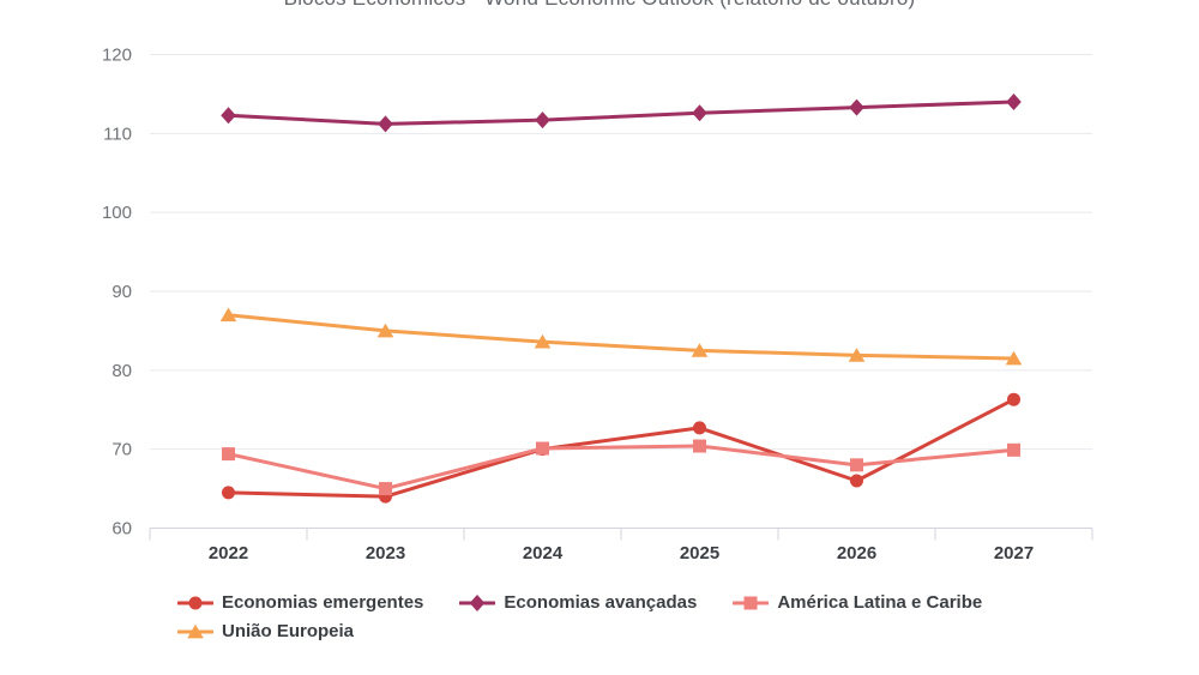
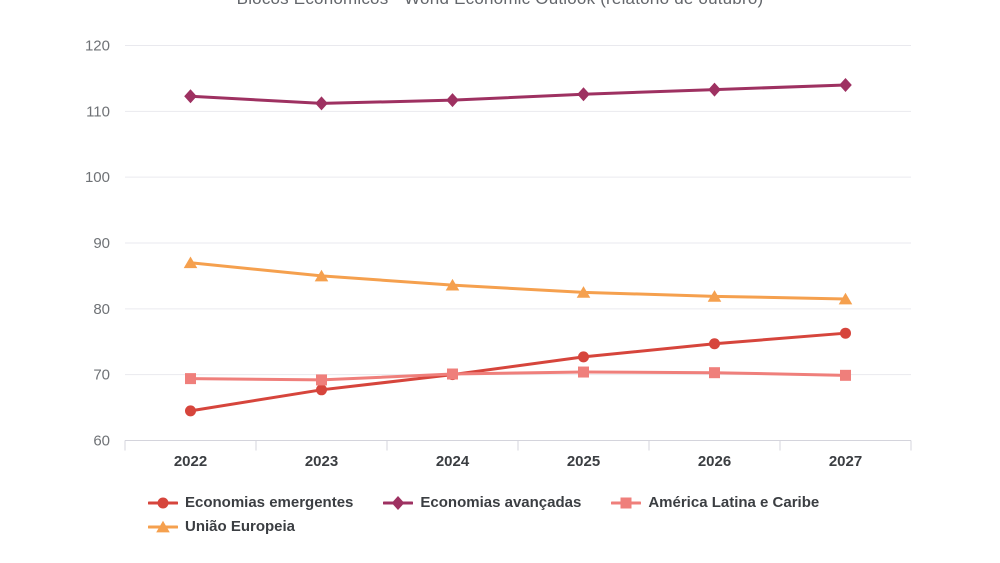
Economias emergentes/2023: 64 -> 68
América Latina e Caribe/2023: 65 -> 69
Economias emergentes/2026: 66 -> 75
América Latina e Caribe/2026: 68 -> 70
